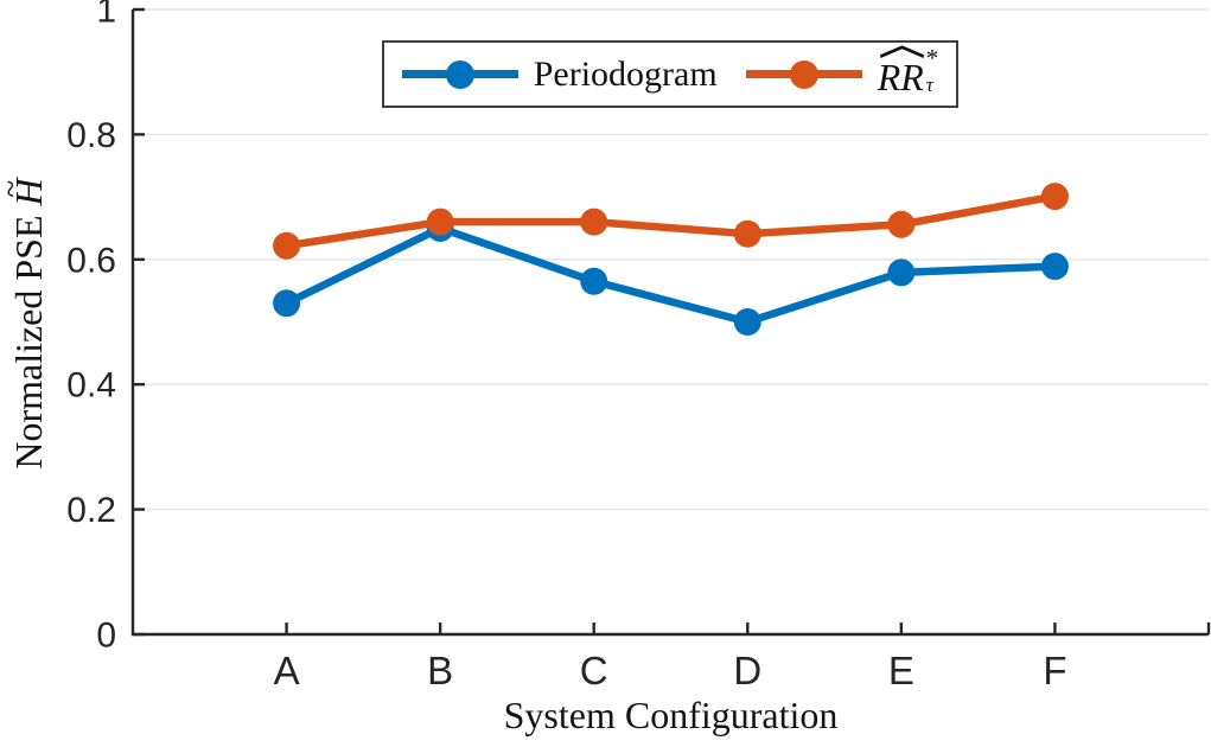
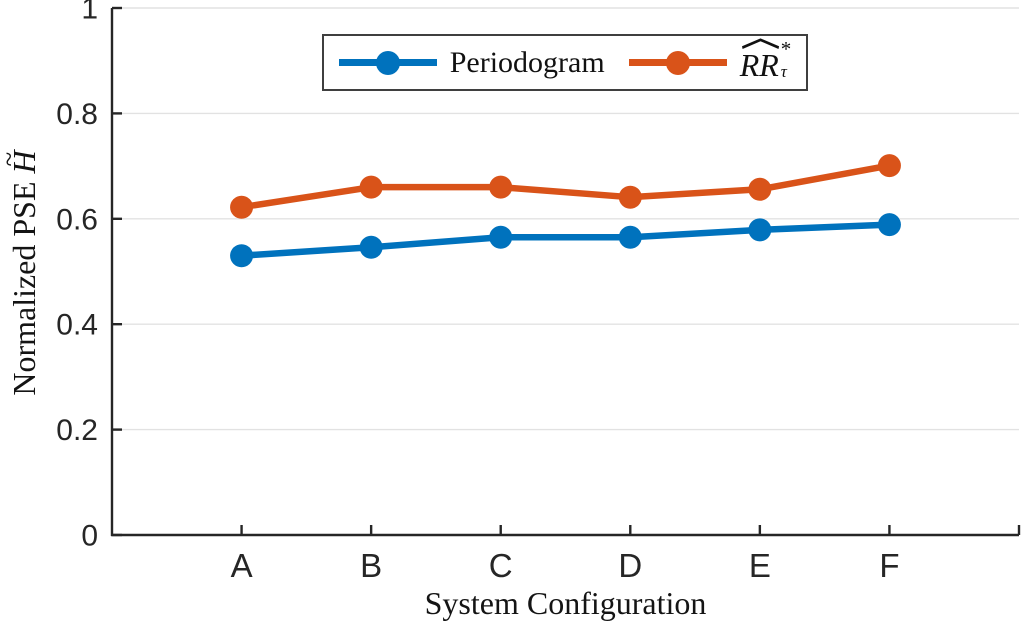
Periodogram/B: 0.65 -> 0.55
Periodogram/D: 0.50 -> 0.56
